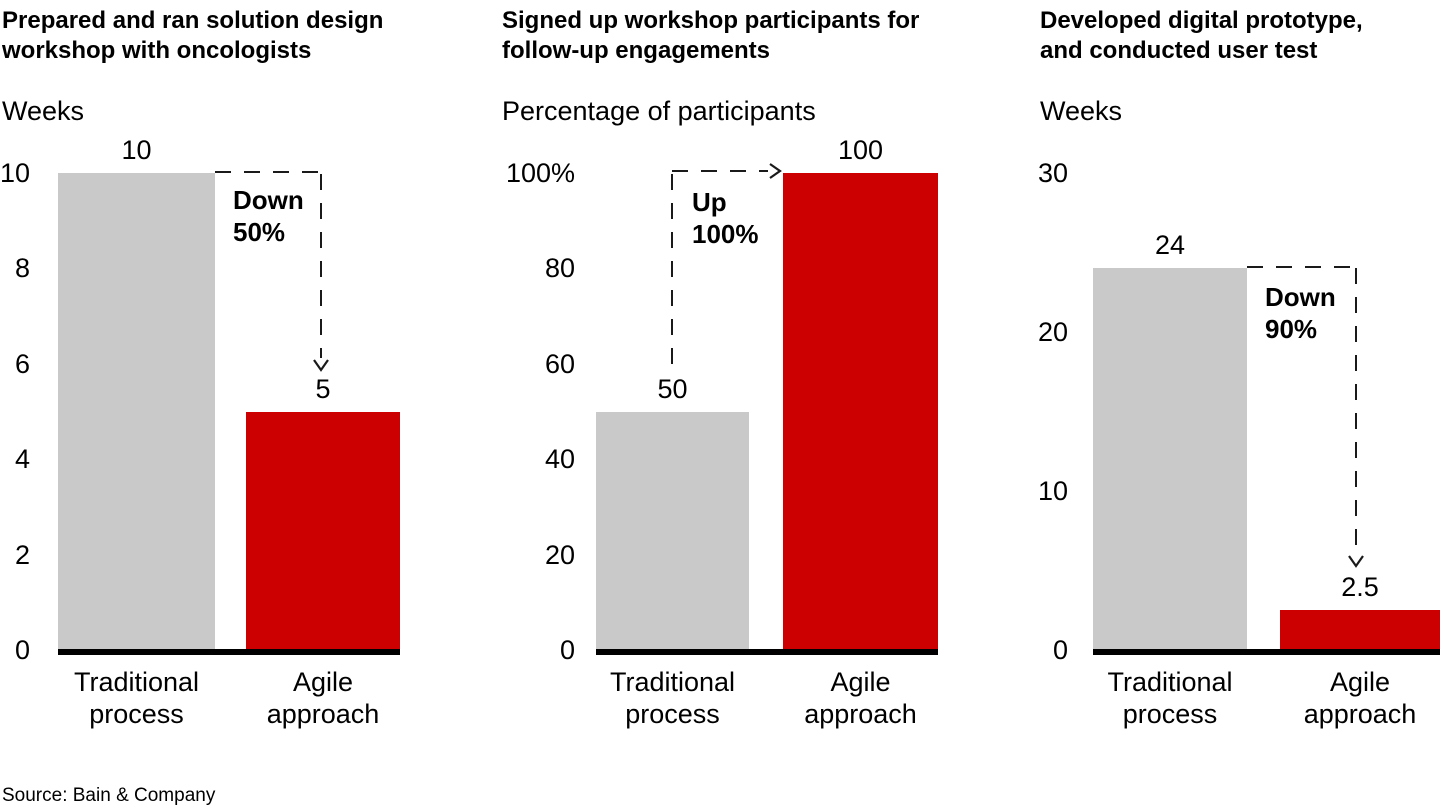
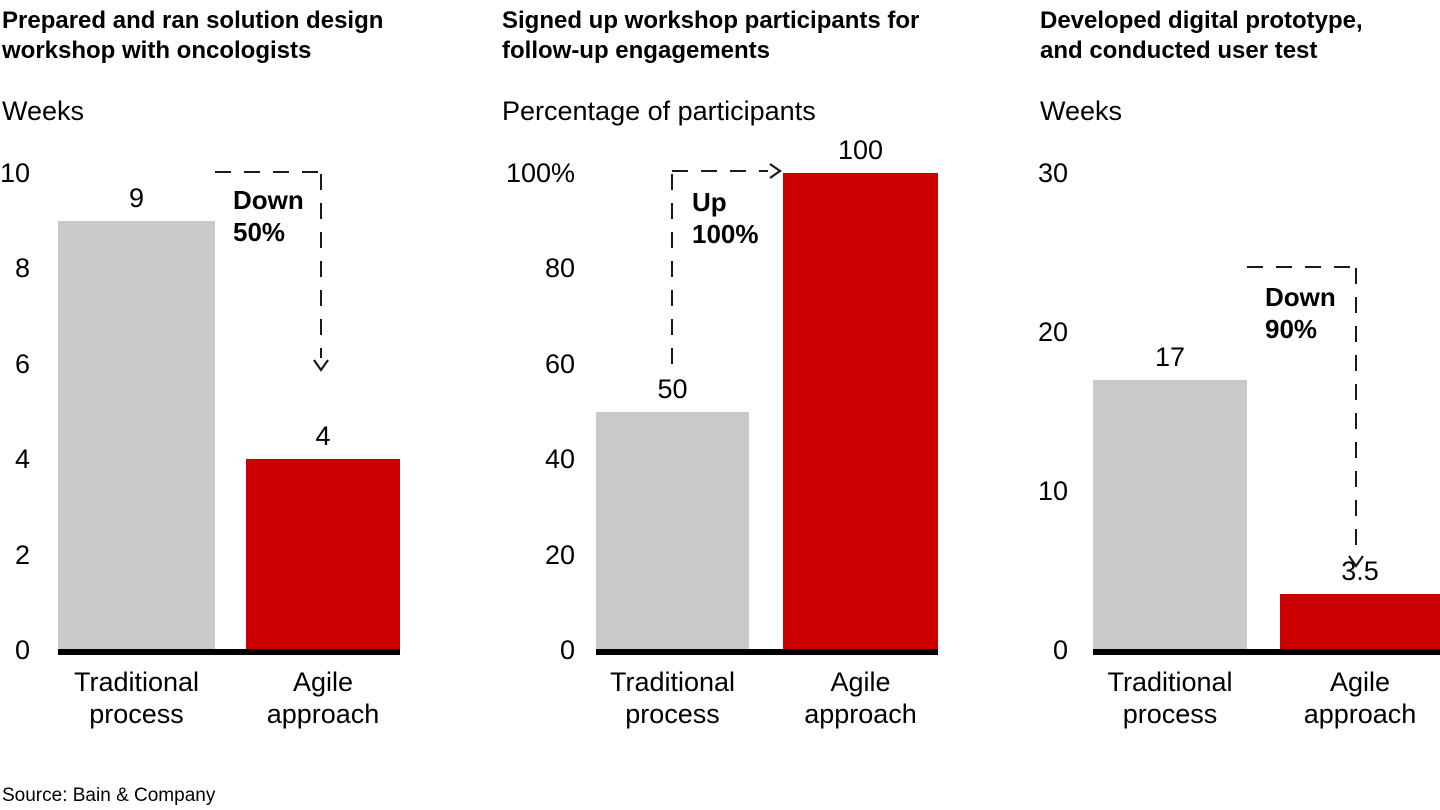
Prepared and ran solution design workshop with oncologists/Traditional process: 10 -> 9
Prepared and ran solution design workshop with oncologists/Agile approach: 5 -> 4
Developed digital prototype, and conducted user test/Traditional process: 24 -> 17
Developed digital prototype, and conducted user test/Agile approach: 2.5 -> 3.5
